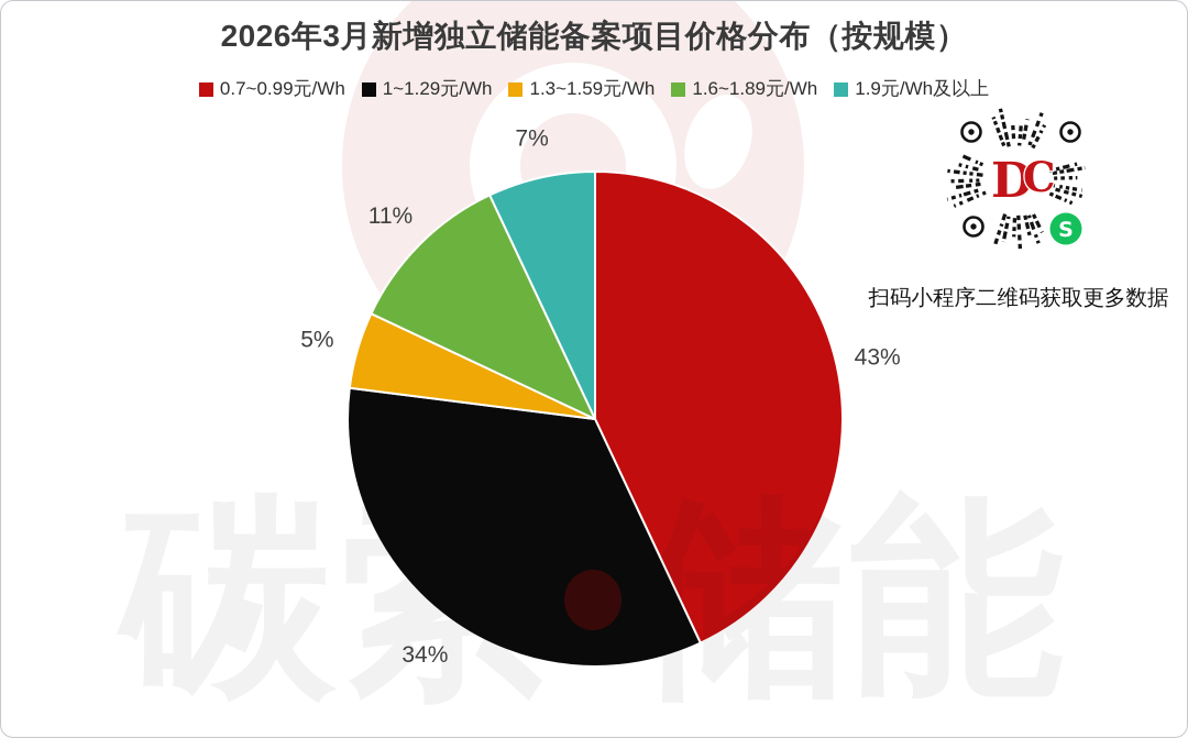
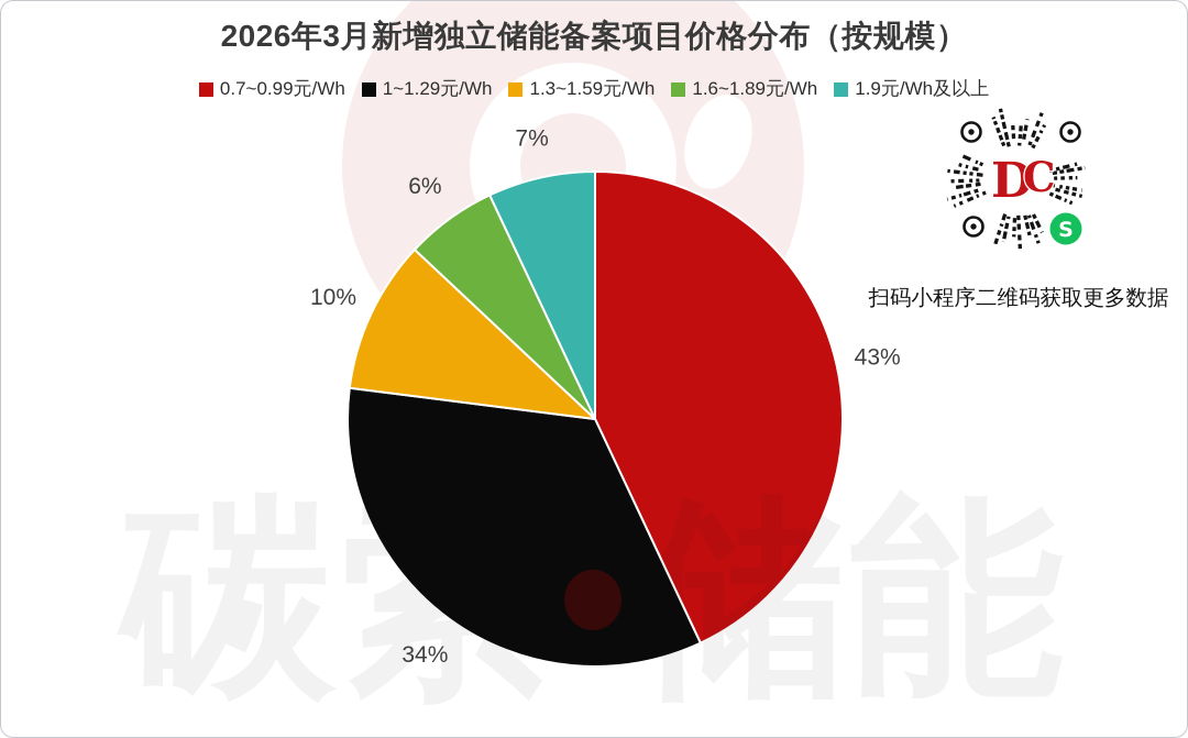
1.3~1.59元/Wh: 5% -> 10%
1.6~1.89元/Wh: 11% -> 6%
